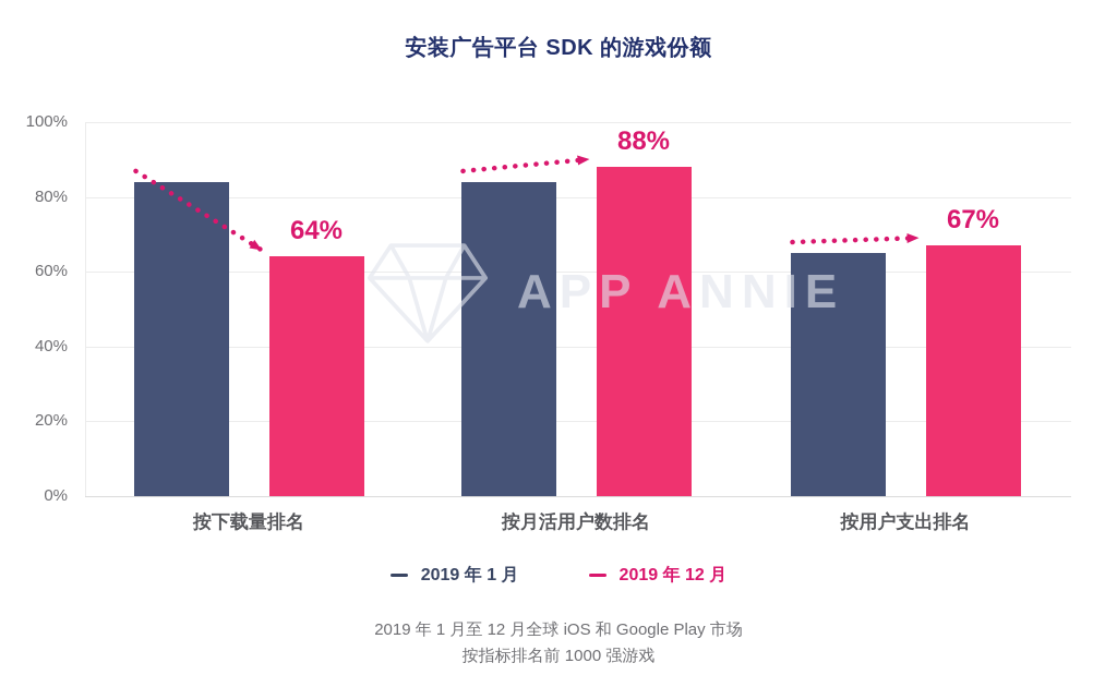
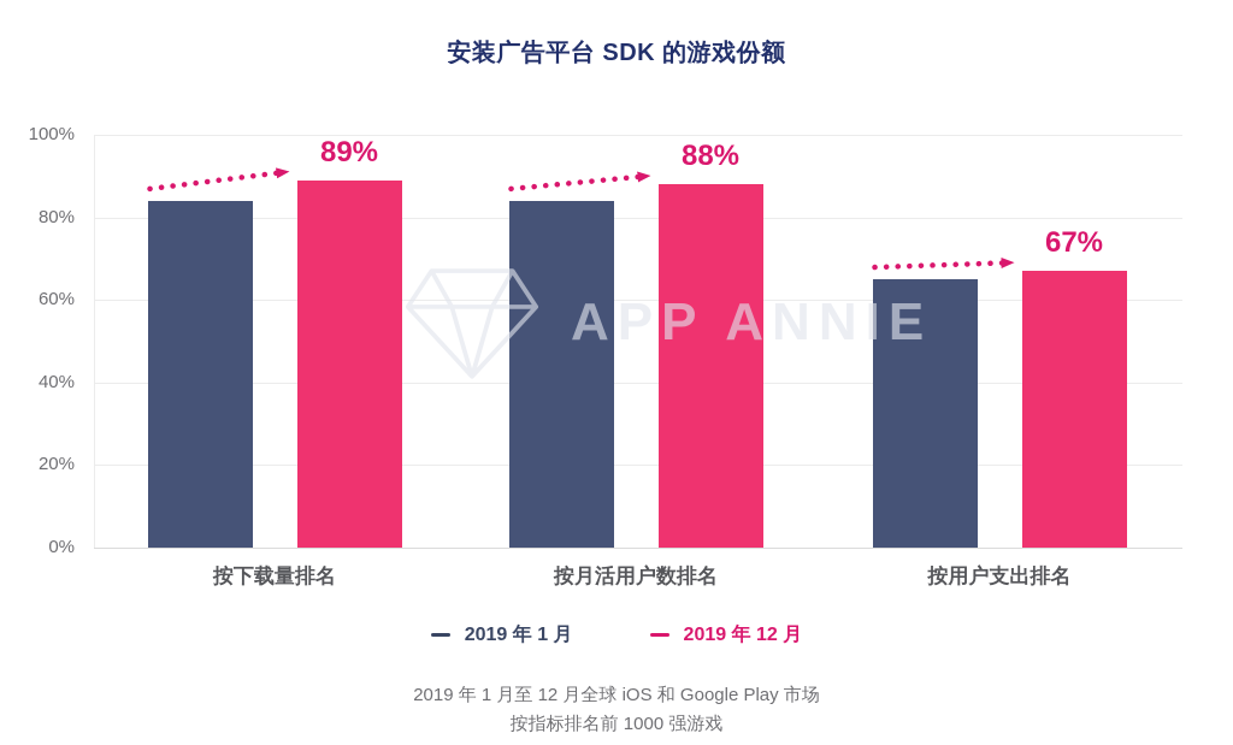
2019 年 12 月/按下载量排名: 64% -> 89%
